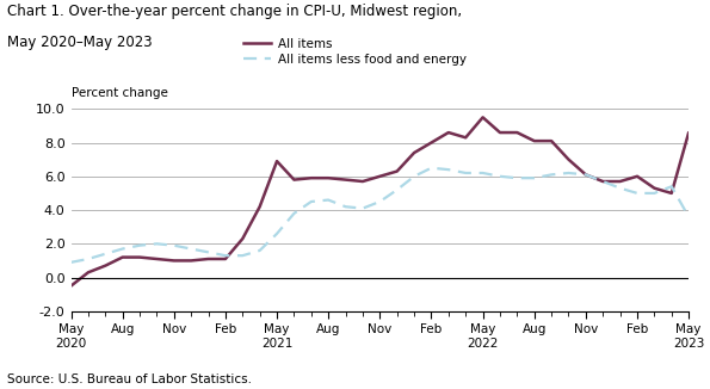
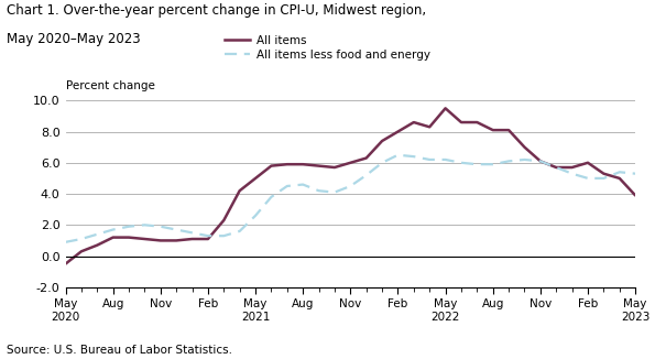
All items/May 2021: 6.9 -> 5.0
All items/May 2023: 8.6 -> 3.9
All items less food and energy/May 2023: 3.6 -> 5.3
